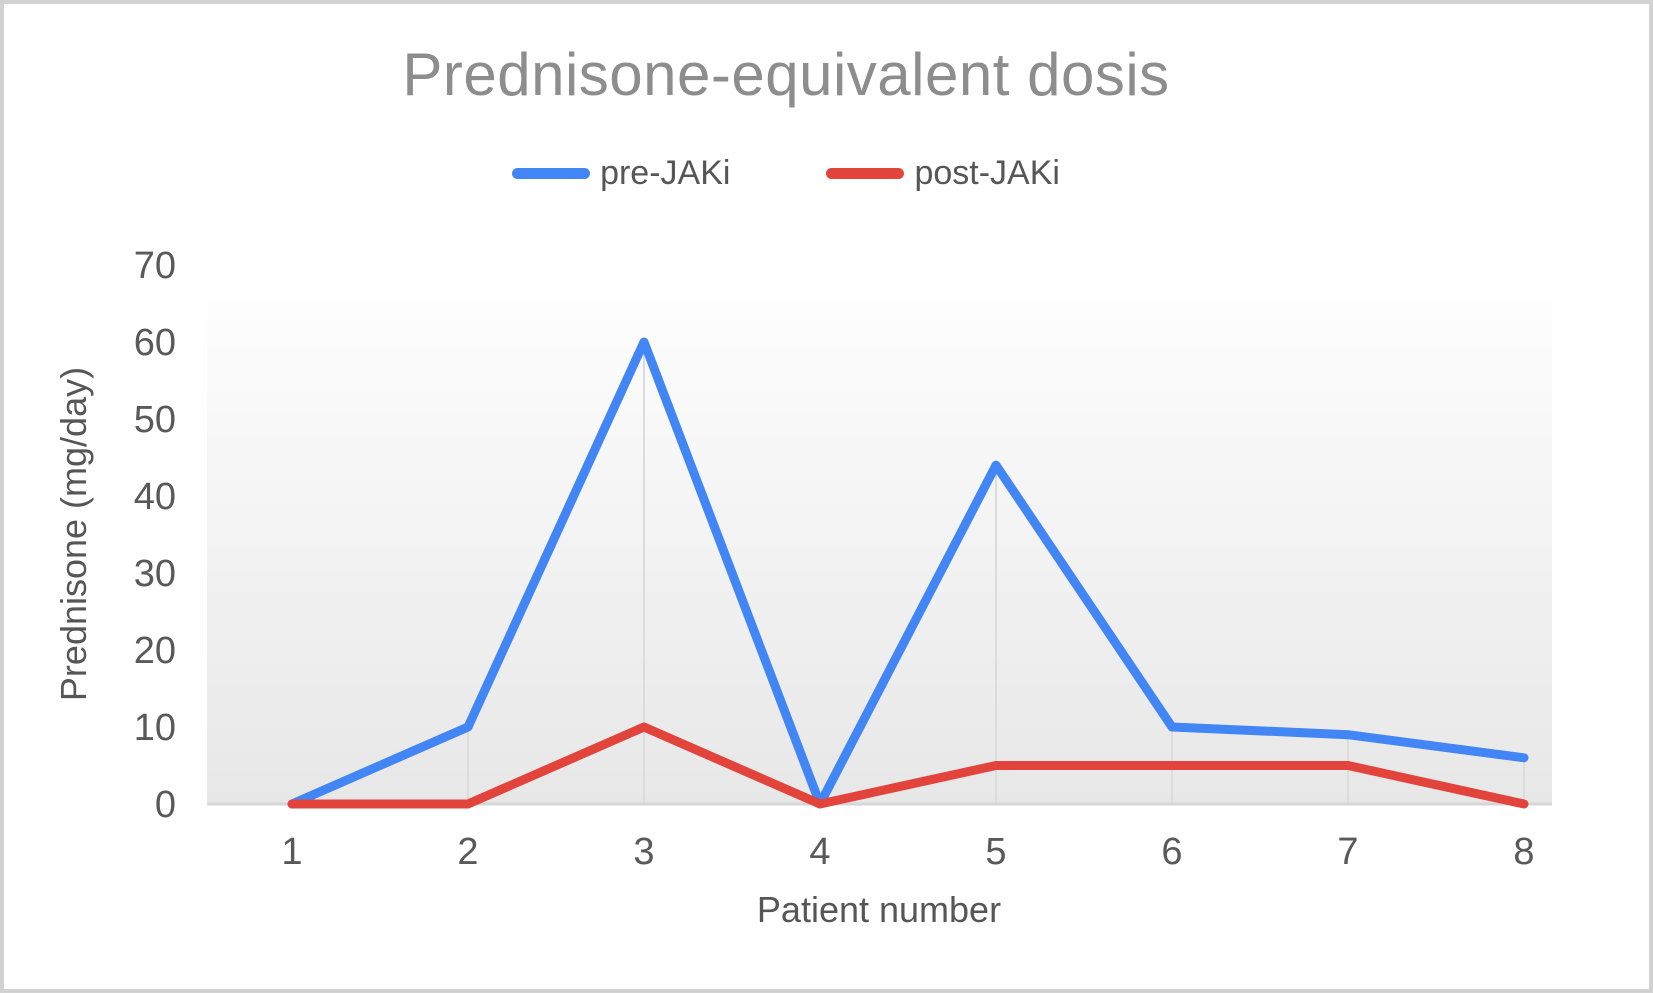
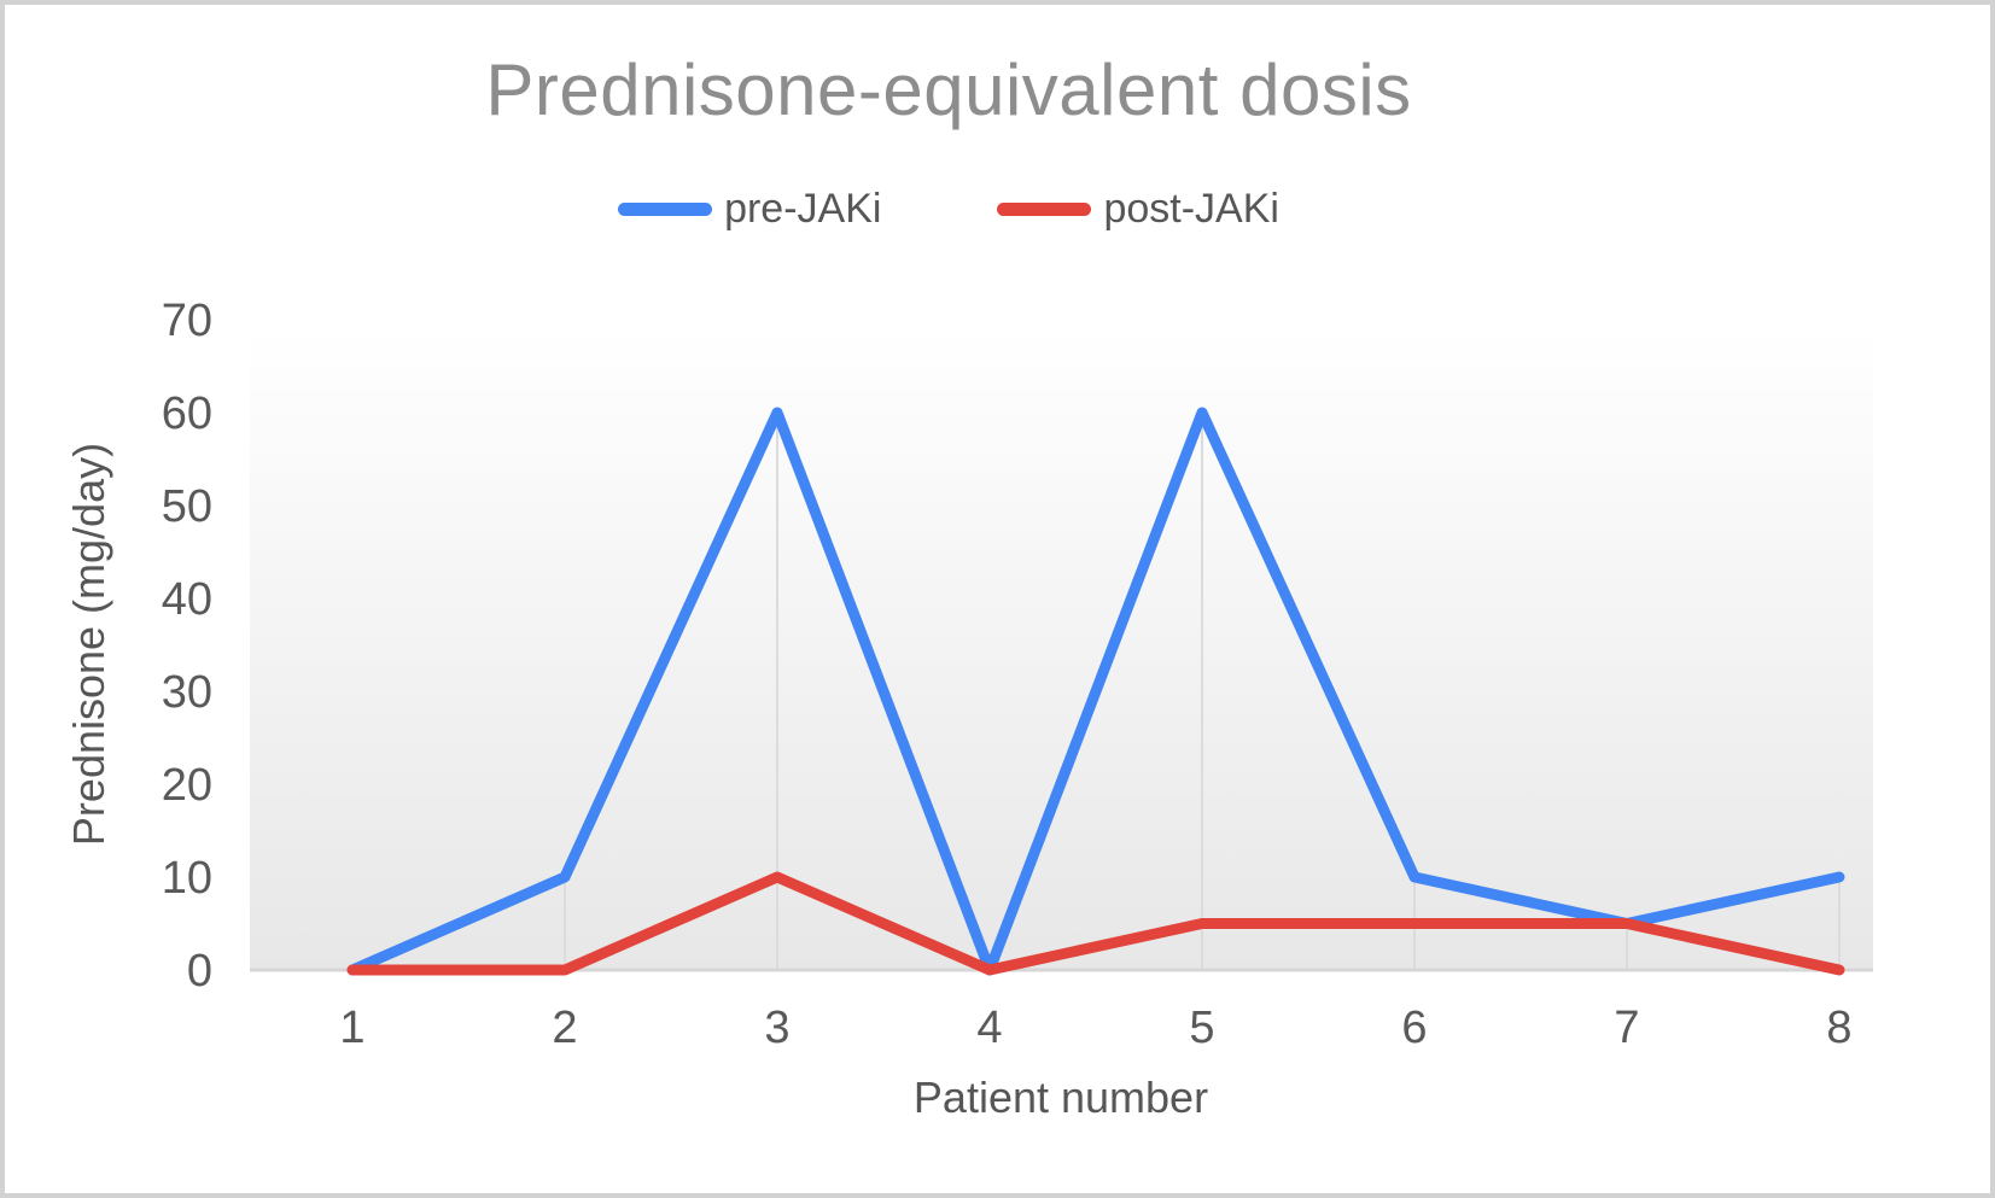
pre-JAKi/5: 44 -> 60
pre-JAKi/7: 9 -> 5
pre-JAKi/8: 6 -> 10
